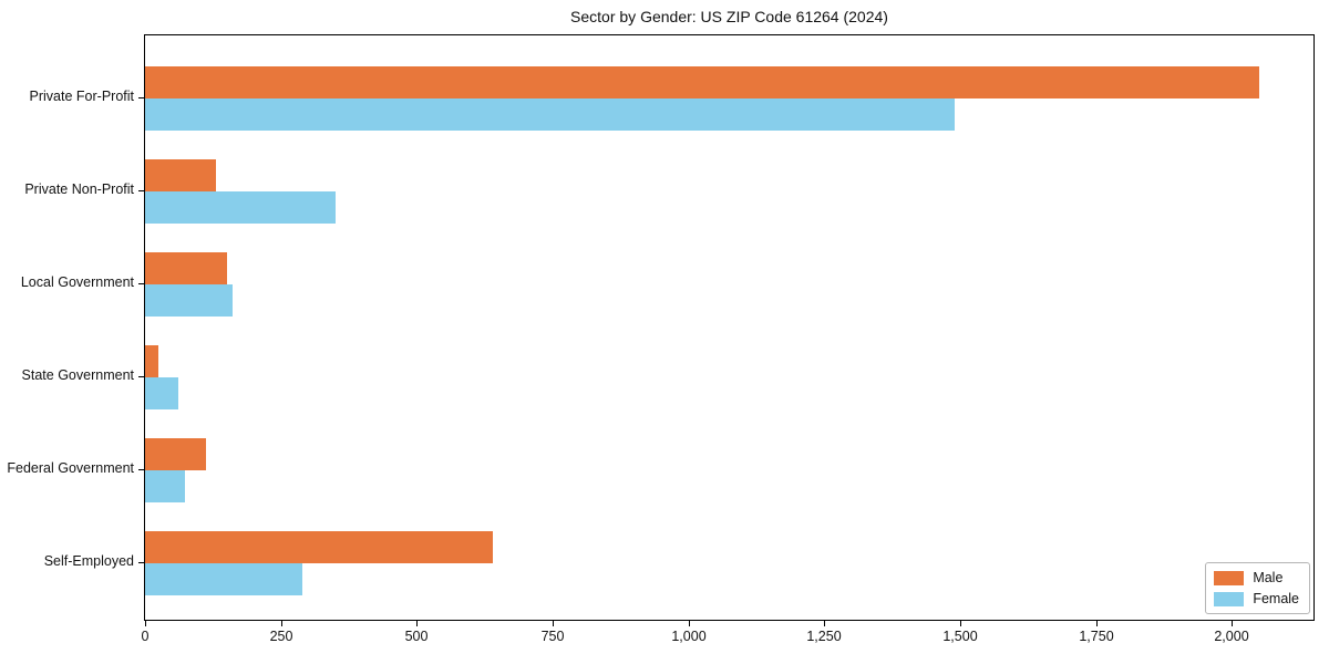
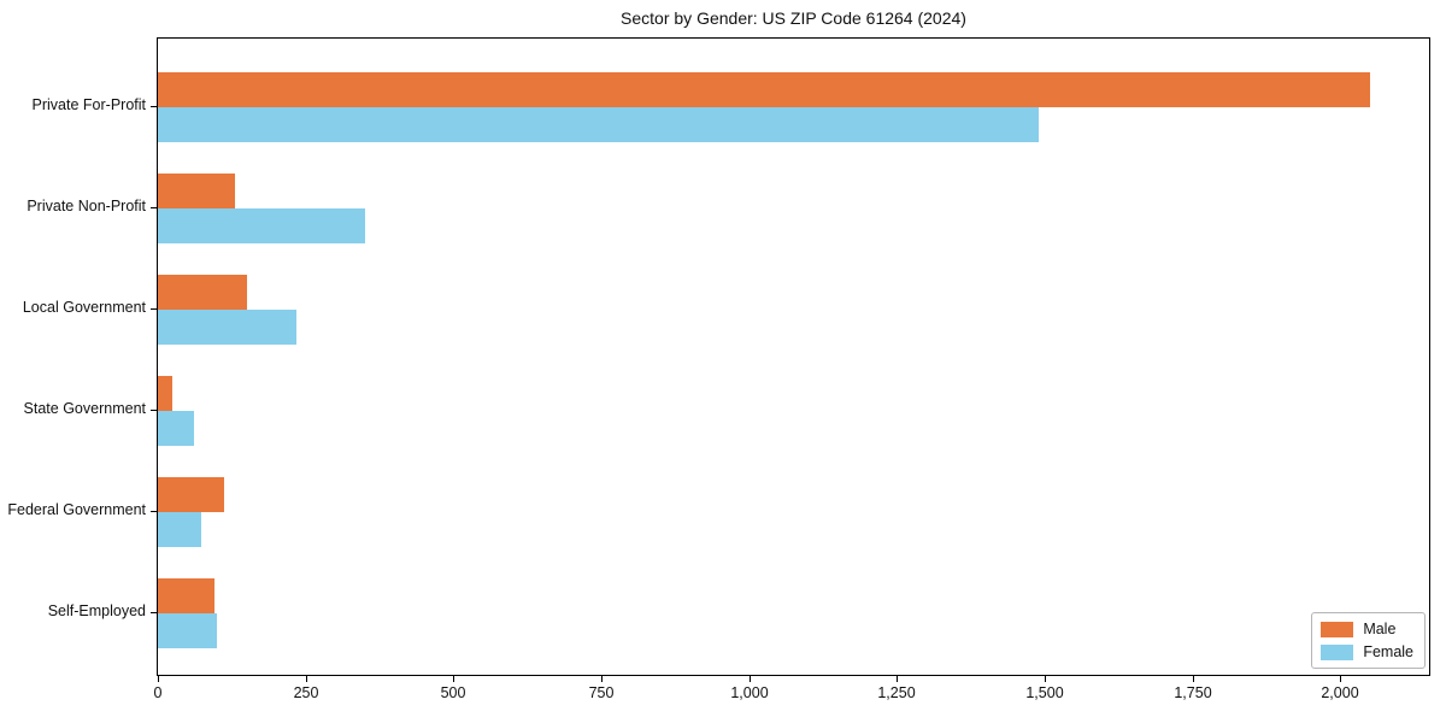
Female/Local Government: 160 -> 240
Male/Self-Employed: 640 -> 100
Female/Self-Employed: 290 -> 100
